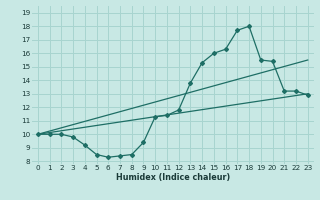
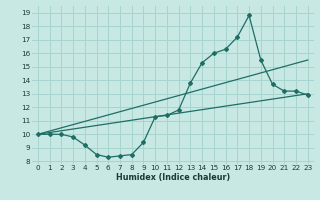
17: 17.7 -> 17.2
18: 18.0 -> 18.8
20: 15.4 -> 13.7
